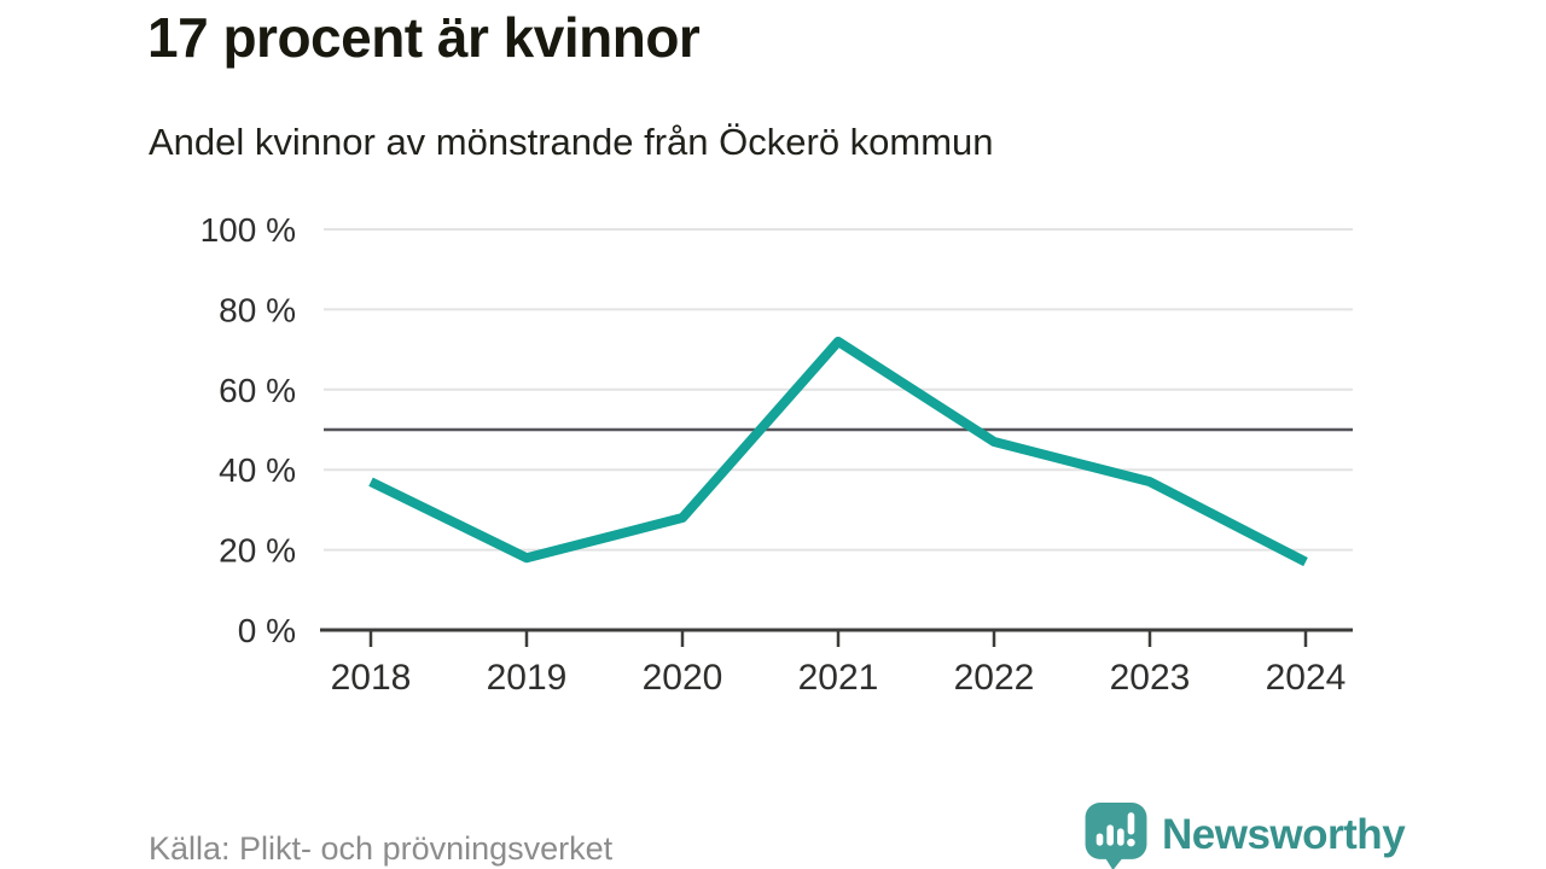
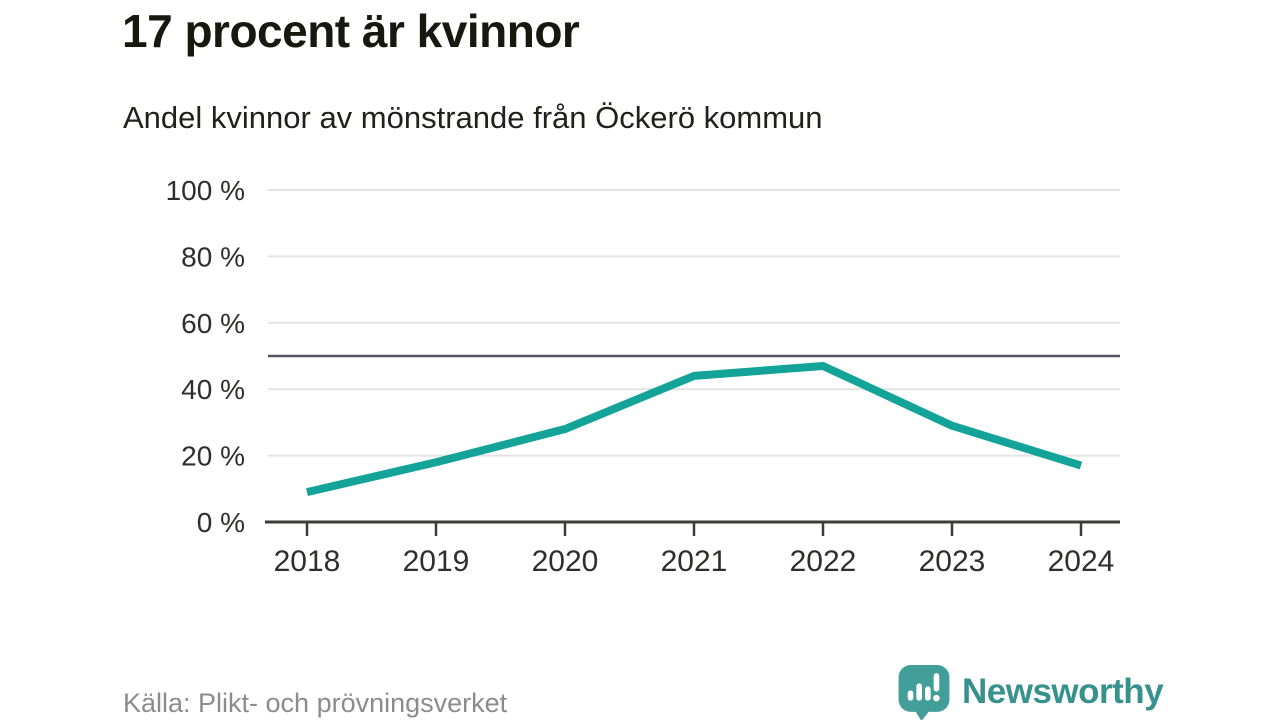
2018: 37% -> 9%
2021: 72% -> 44%
2023: 37% -> 29%
